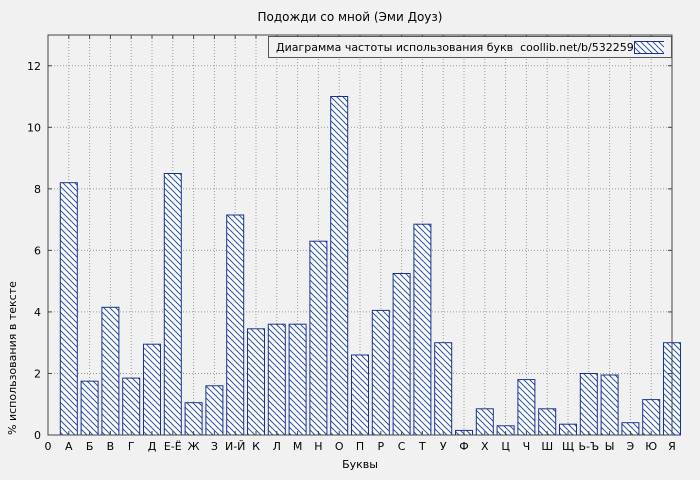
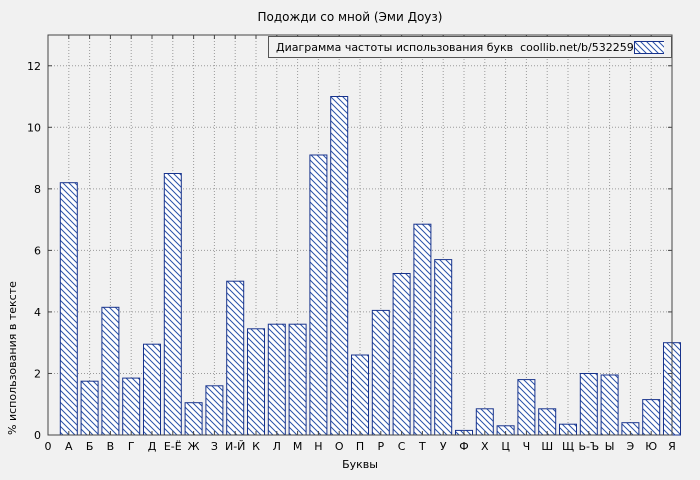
И-Й: 7.2 -> 5.0
Н: 6.3 -> 9.1
У: 3.0 -> 5.7
